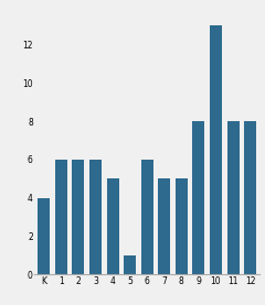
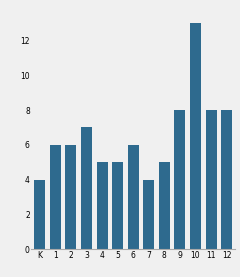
3: 6 -> 7
5: 1 -> 5
7: 5 -> 4
